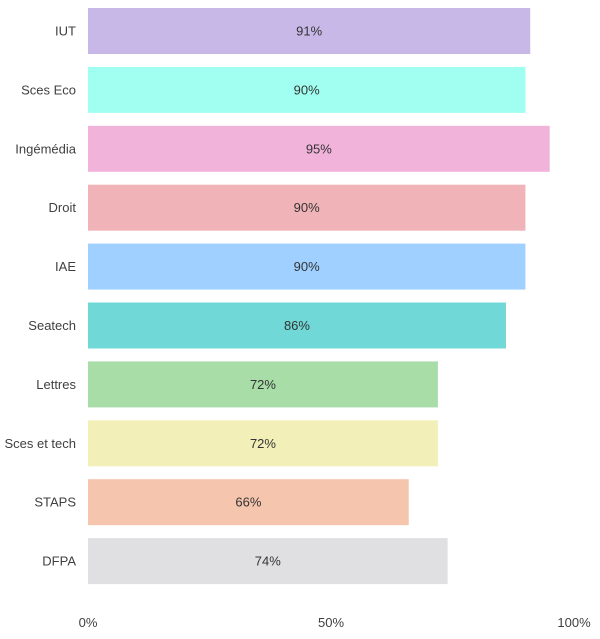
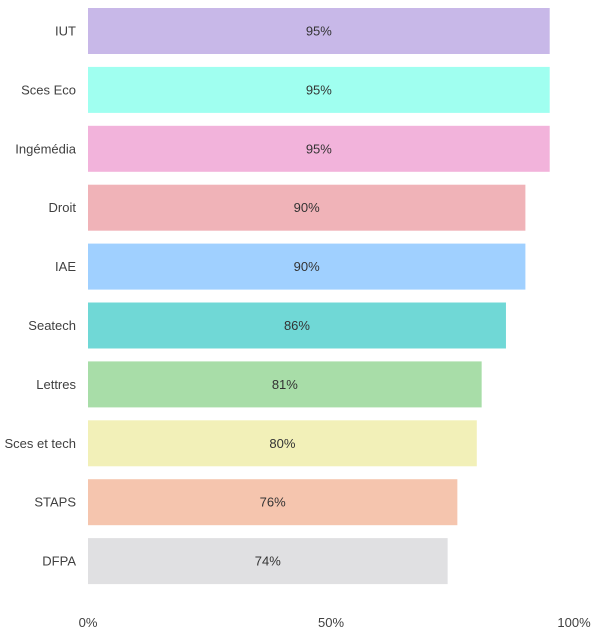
IUT: 91% -> 95%
Sces Eco: 90% -> 95%
Lettres: 72% -> 81%
Sces et tech: 72% -> 80%
STAPS: 66% -> 76%
